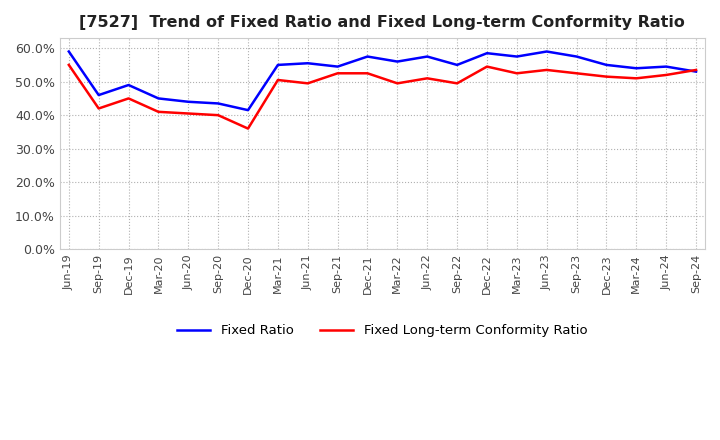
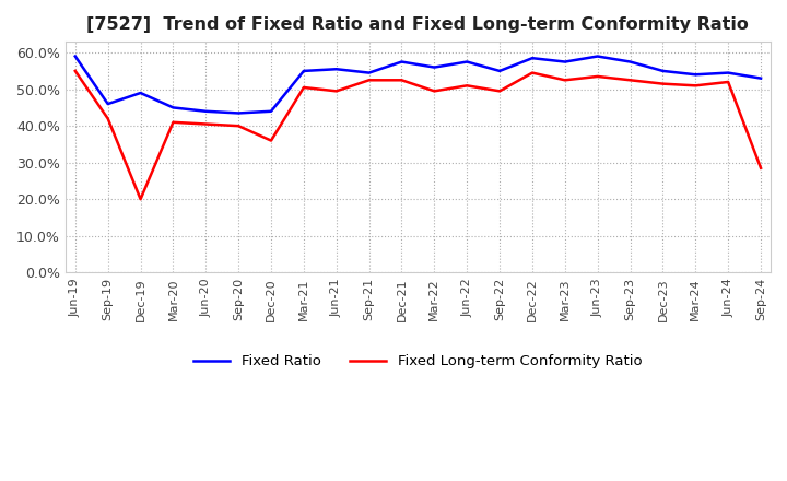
Fixed Long-term Conformity Ratio/Dec-19: 45.0% -> 20.0%
Fixed Ratio/Dec-20: 41.5% -> 44.0%
Fixed Long-term Conformity Ratio/Sep-24: 53.5% -> 28.5%
